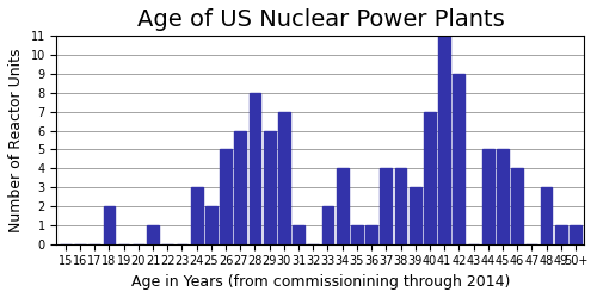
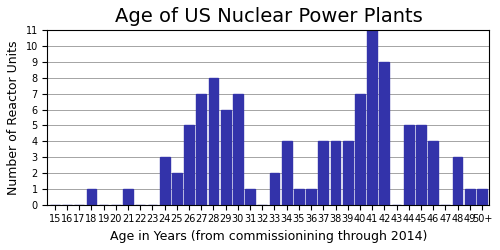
18: 2 -> 1
27: 6 -> 7
39: 3 -> 4
